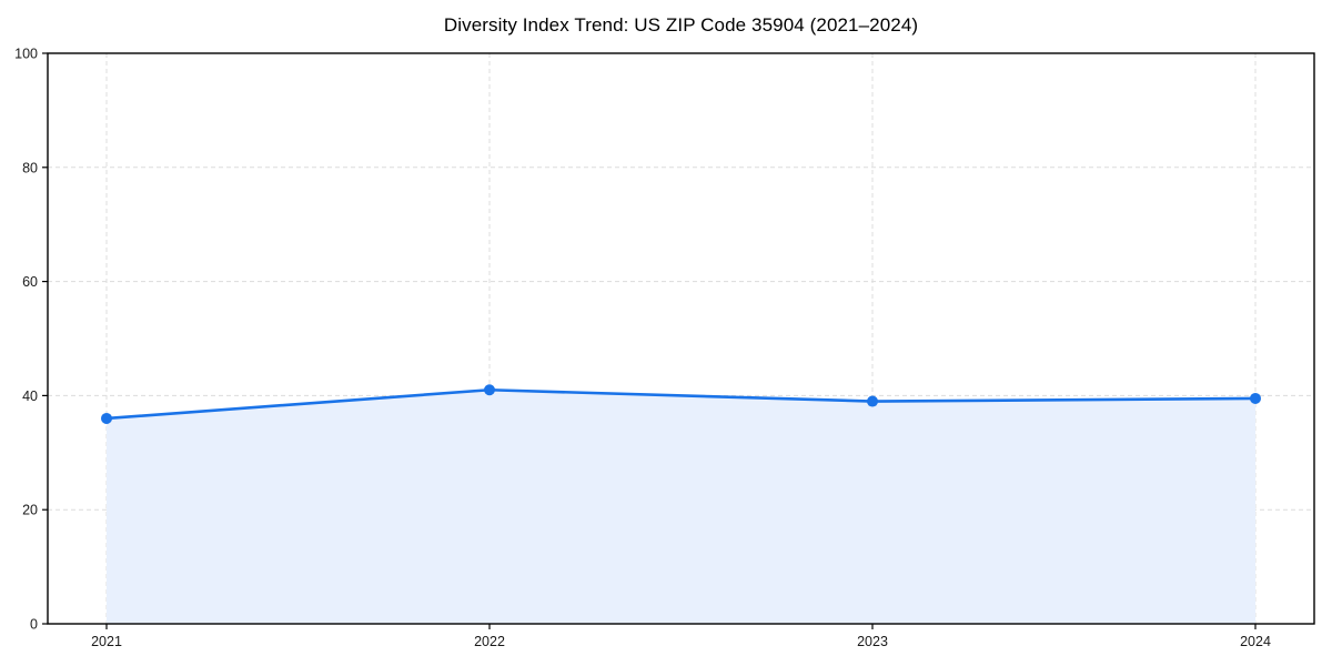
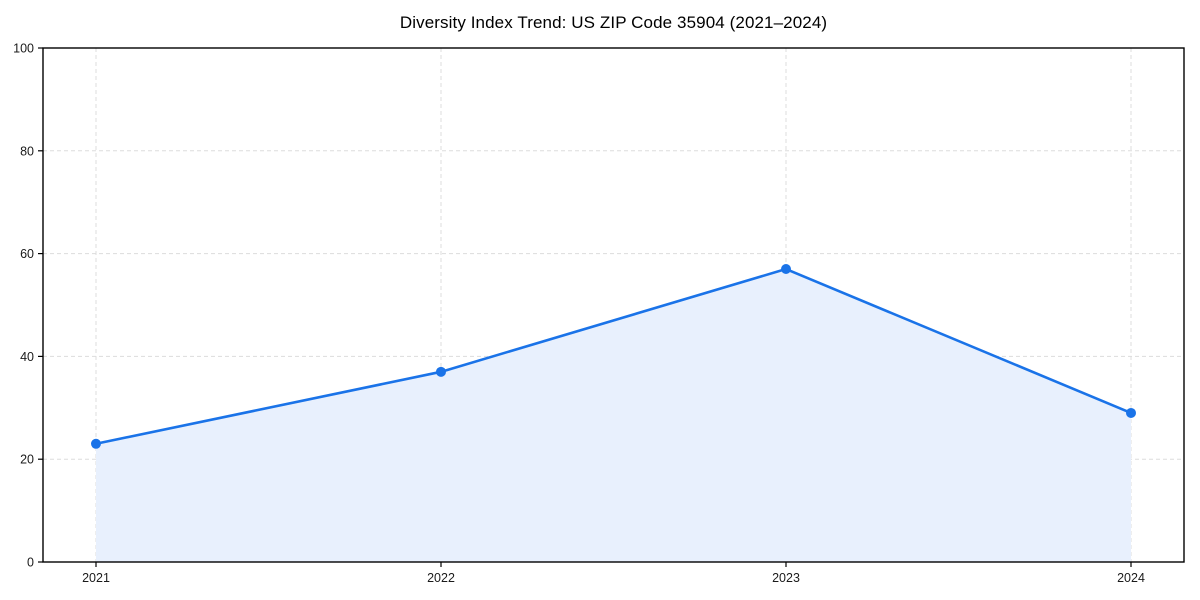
2021: 36 -> 23
2022: 41 -> 37
2023: 39 -> 57
2024: 40 -> 29
